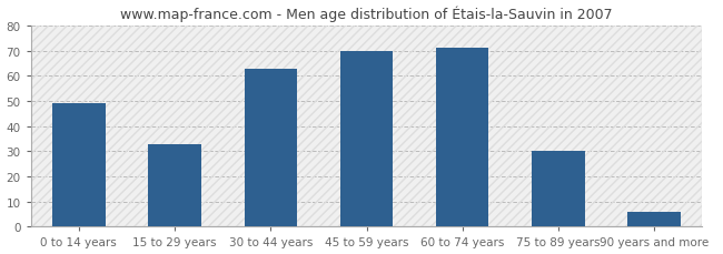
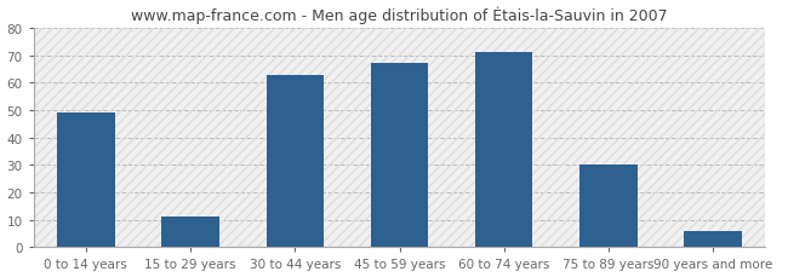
15 to 29 years: 33 -> 11
45 to 59 years: 70 -> 67
